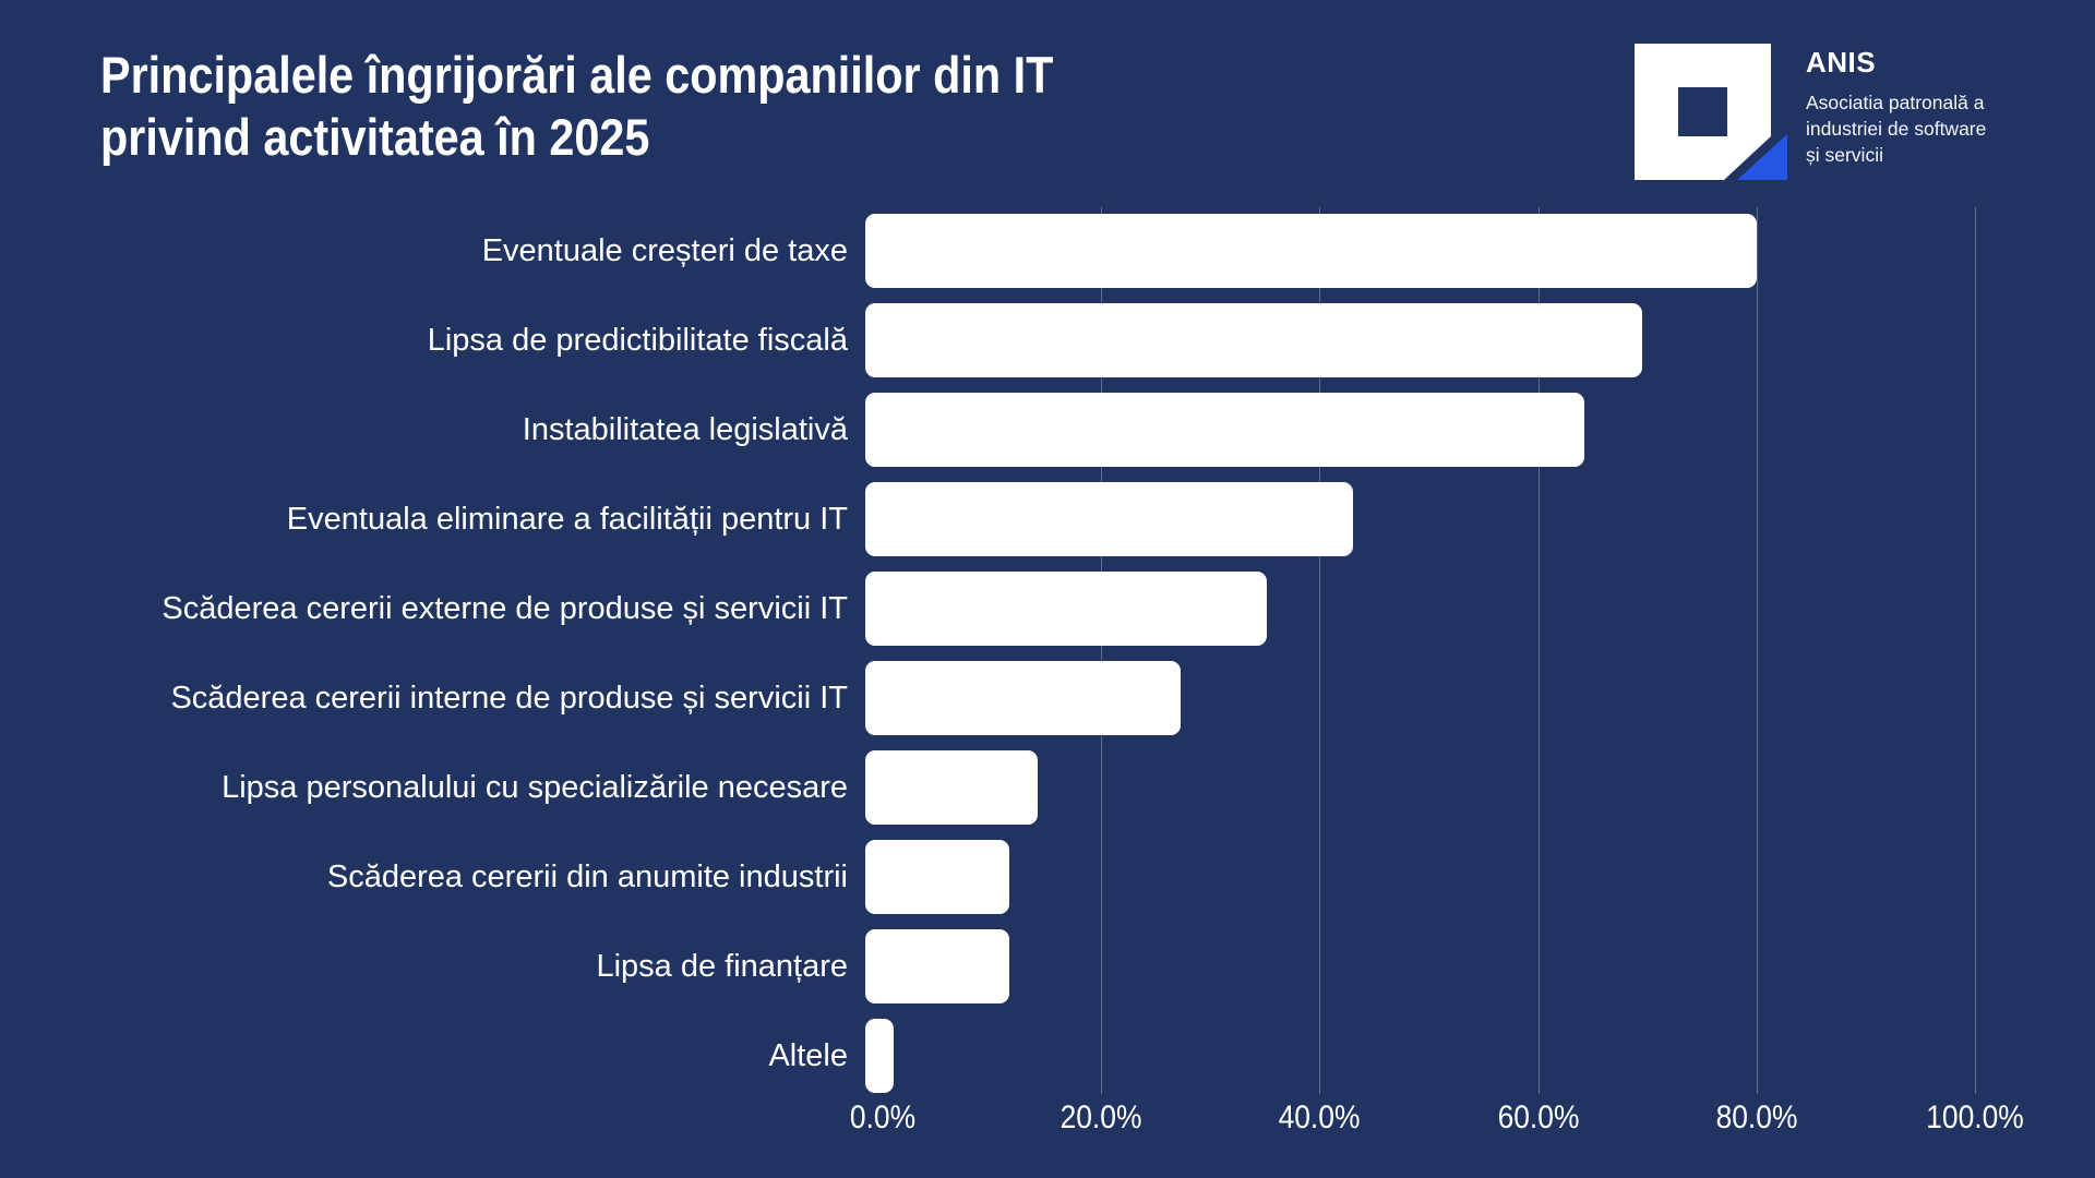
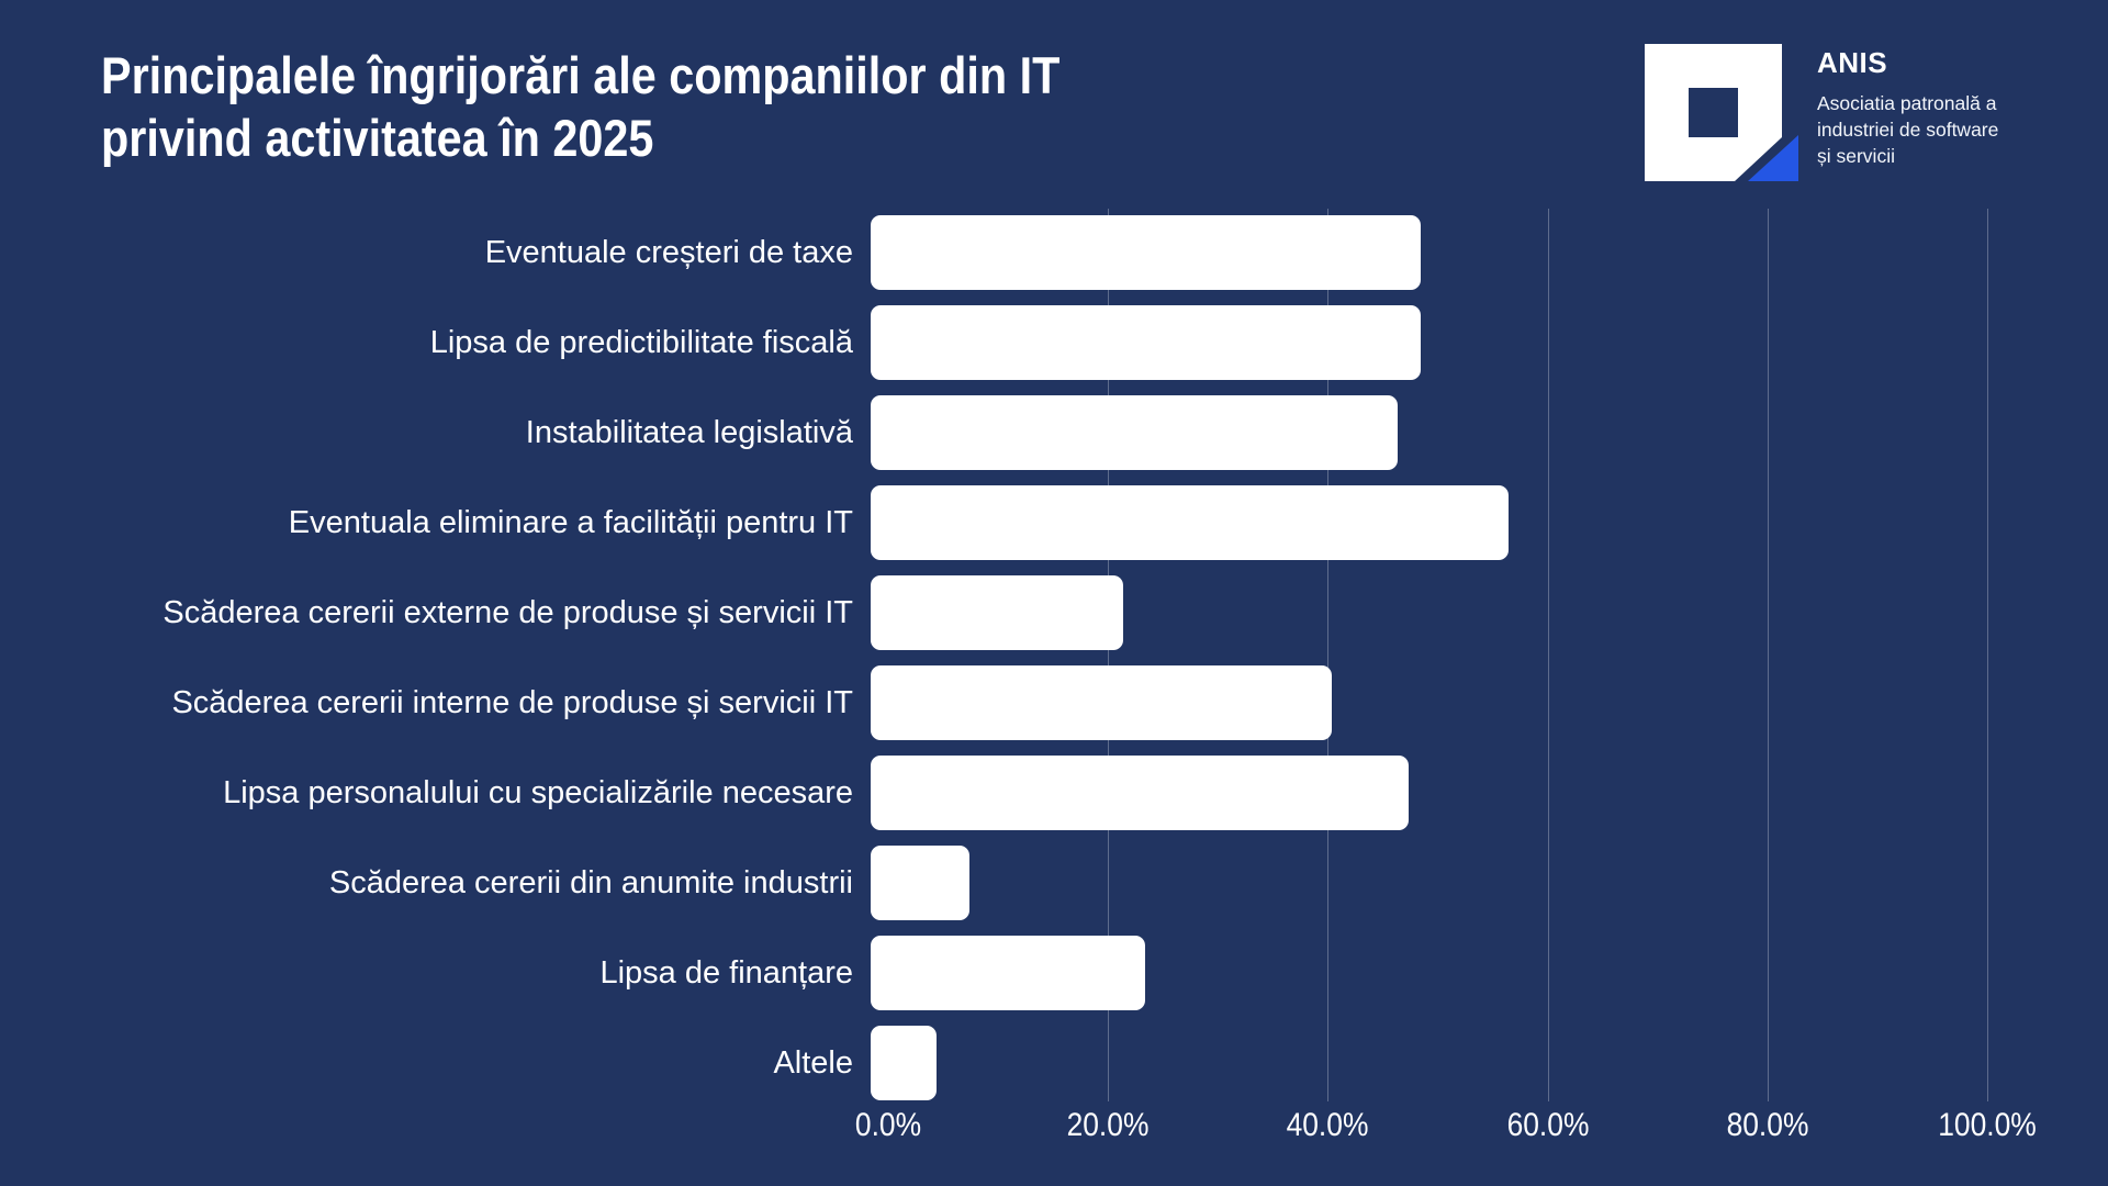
Eventuale creșteri de taxe: 82% -> 50%
Lipsa de predictibilitate fiscală: 71% -> 50%
Instabilitatea legislativă: 66% -> 48%
Eventuala eliminare a facilității pentru IT: 45% -> 58%
Scăderea cererii externe de produse și servicii IT: 37% -> 23%
Scăderea cererii interne de produse și servicii IT: 29% -> 42%
Lipsa personalului cu specializările necesare: 16% -> 49%
Scăderea cererii din anumite industrii: 13% -> 9%
Lipsa de finanțare: 13% -> 25%
Altele: 3% -> 6%
